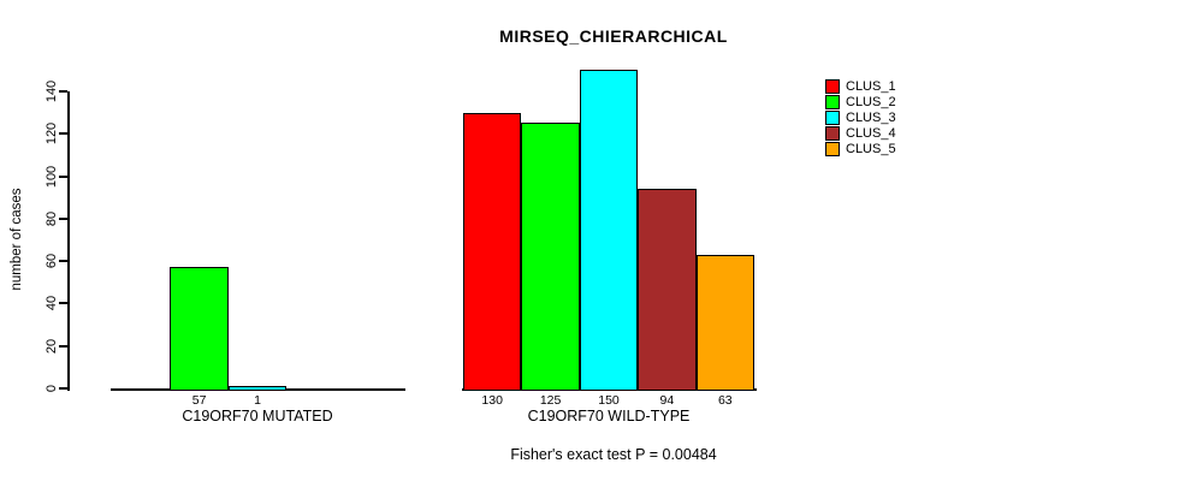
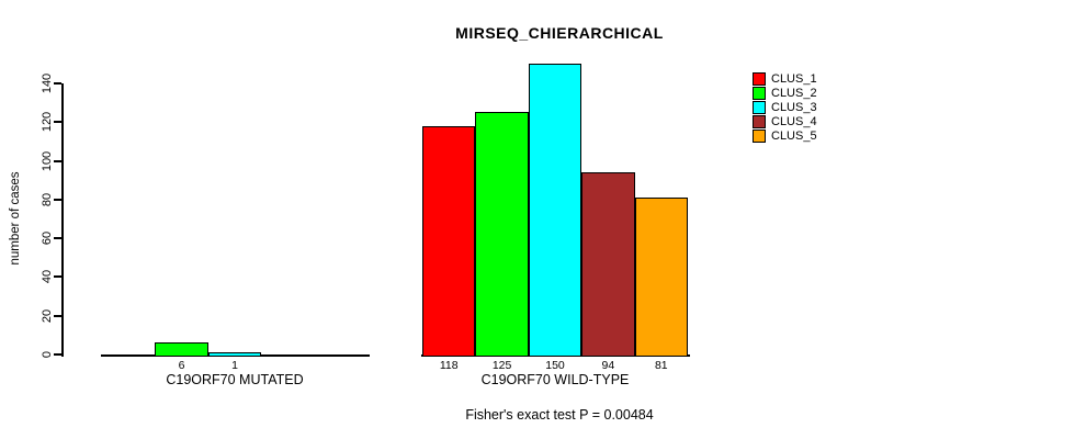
CLUS_2/C19ORF70 MUTATED: 57 -> 6
CLUS_1/C19ORF70 WILD-TYPE: 130 -> 118
CLUS_5/C19ORF70 WILD-TYPE: 63 -> 81
